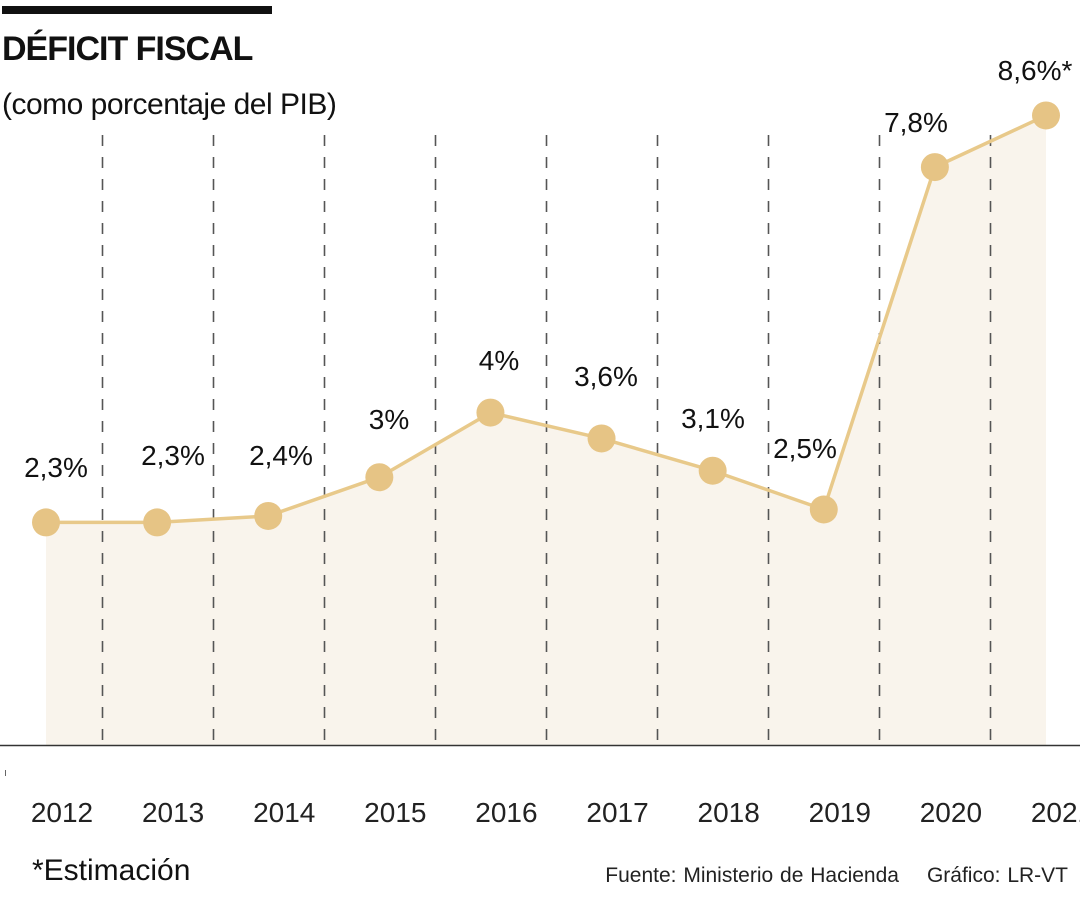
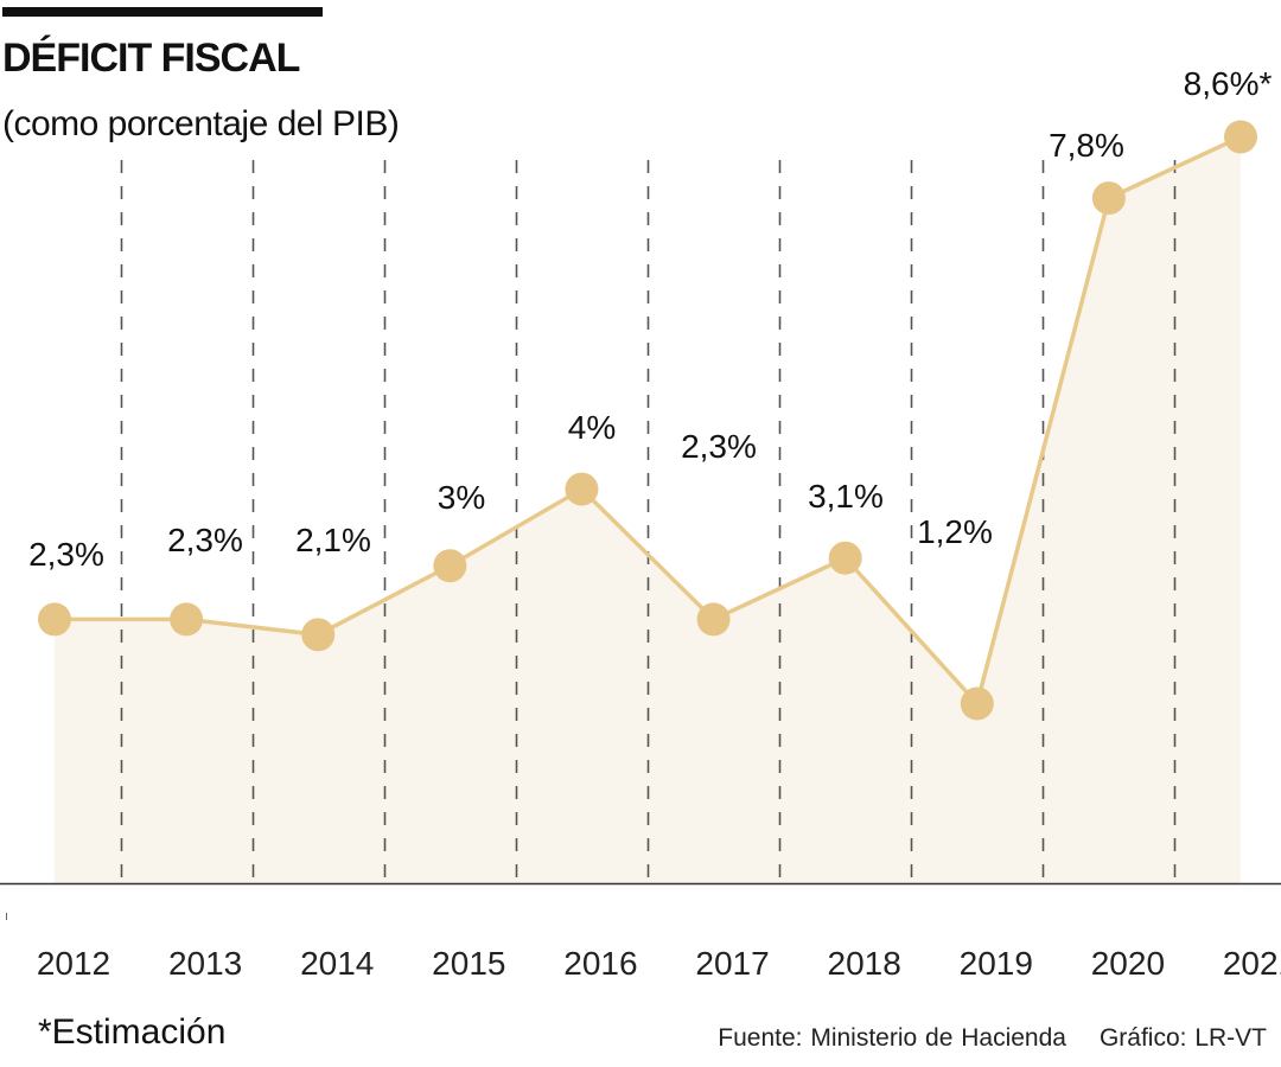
2014: 2,4% -> 2,1%
2017: 3,6% -> 2,3%
2019: 2,5% -> 1,2%
